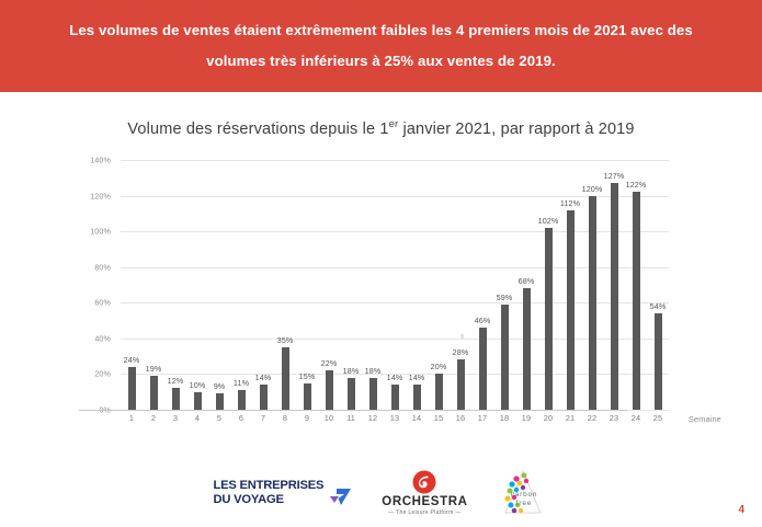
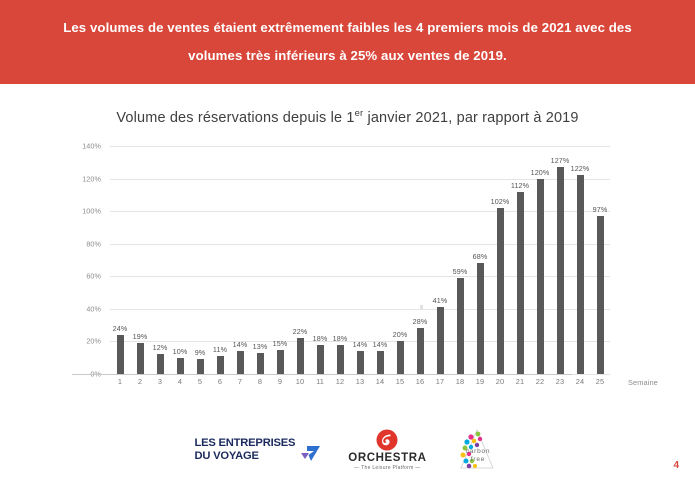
8: 35% -> 13%
17: 46% -> 41%
25: 54% -> 97%
